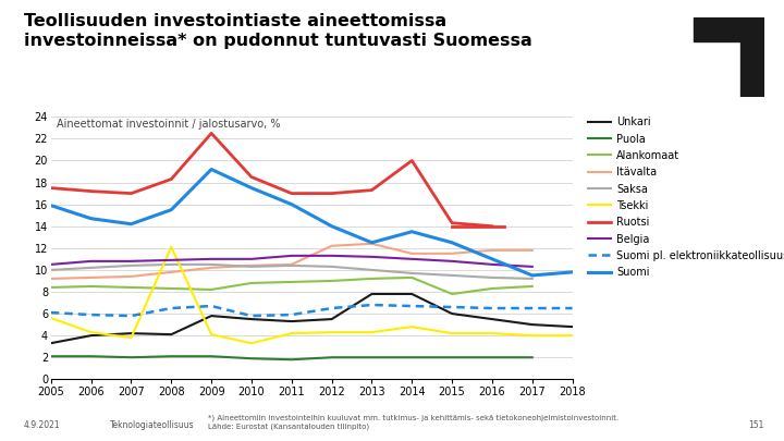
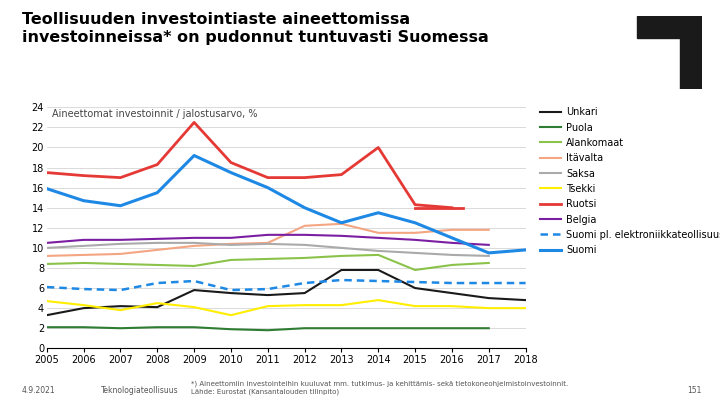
Tsekki/2005: 5.6 -> 4.7
Tsekki/2008: 12.1 -> 4.5
